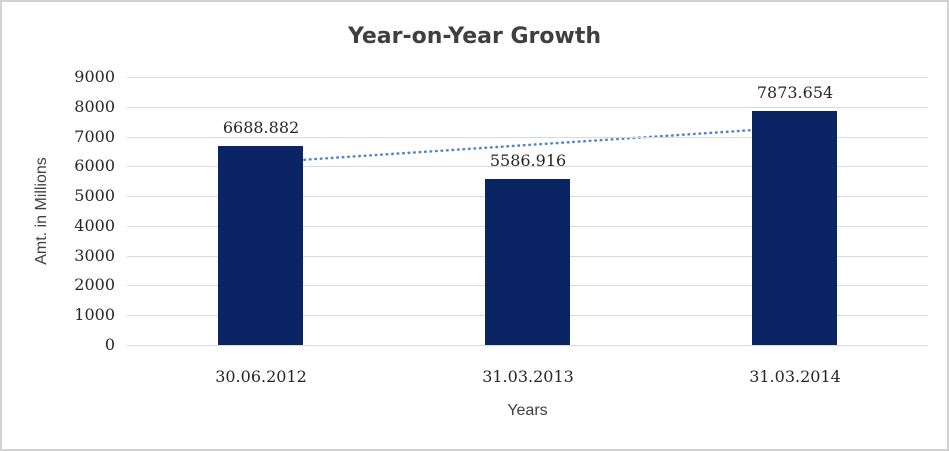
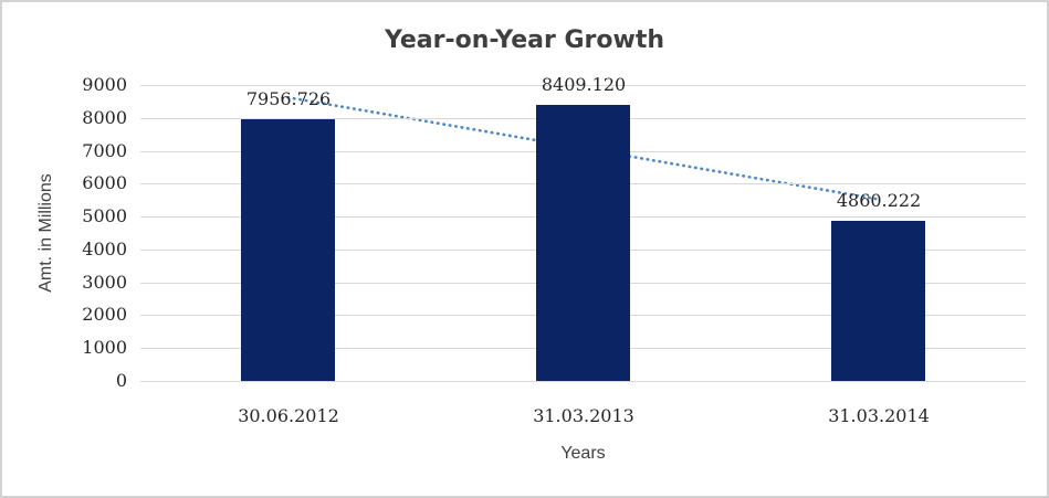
30.06.2012: 6688.882 -> 7956.726
31.03.2013: 5586.916 -> 8409.120
31.03.2014: 7873.654 -> 4860.222
